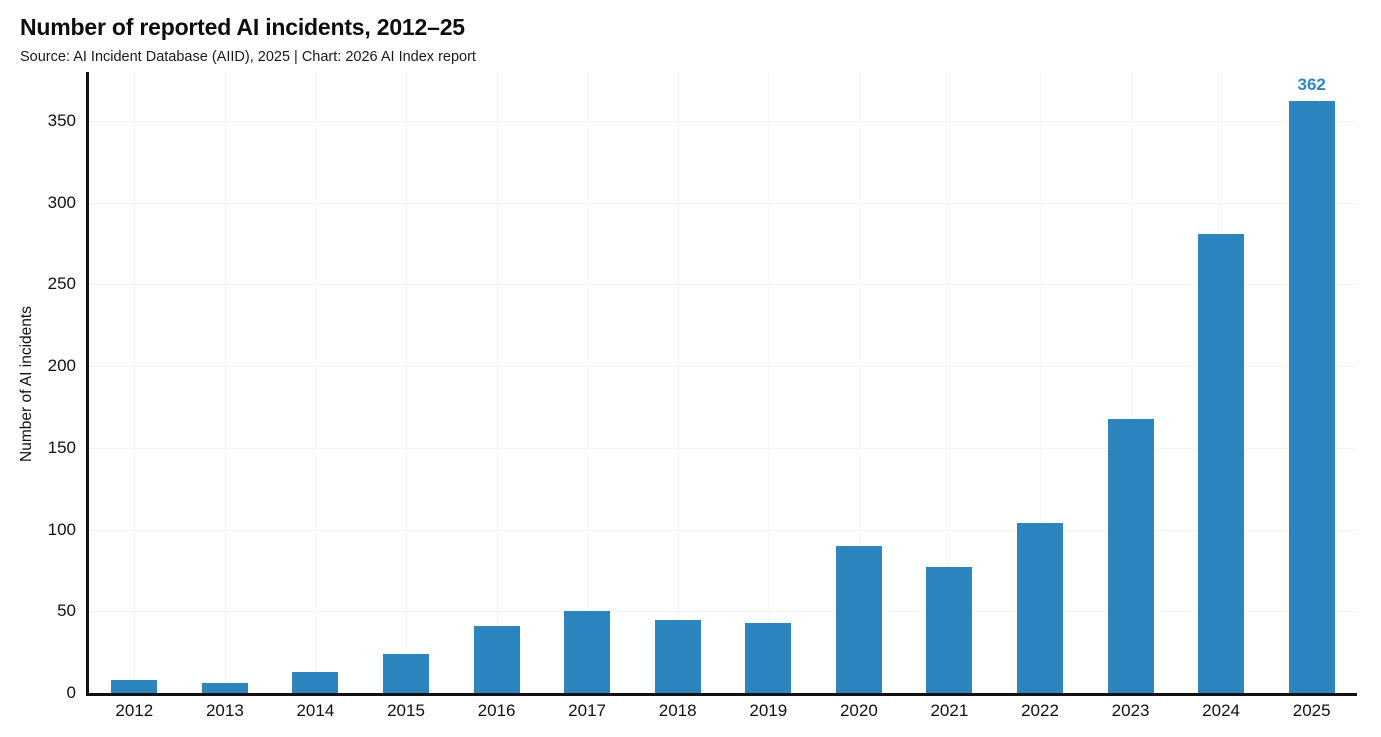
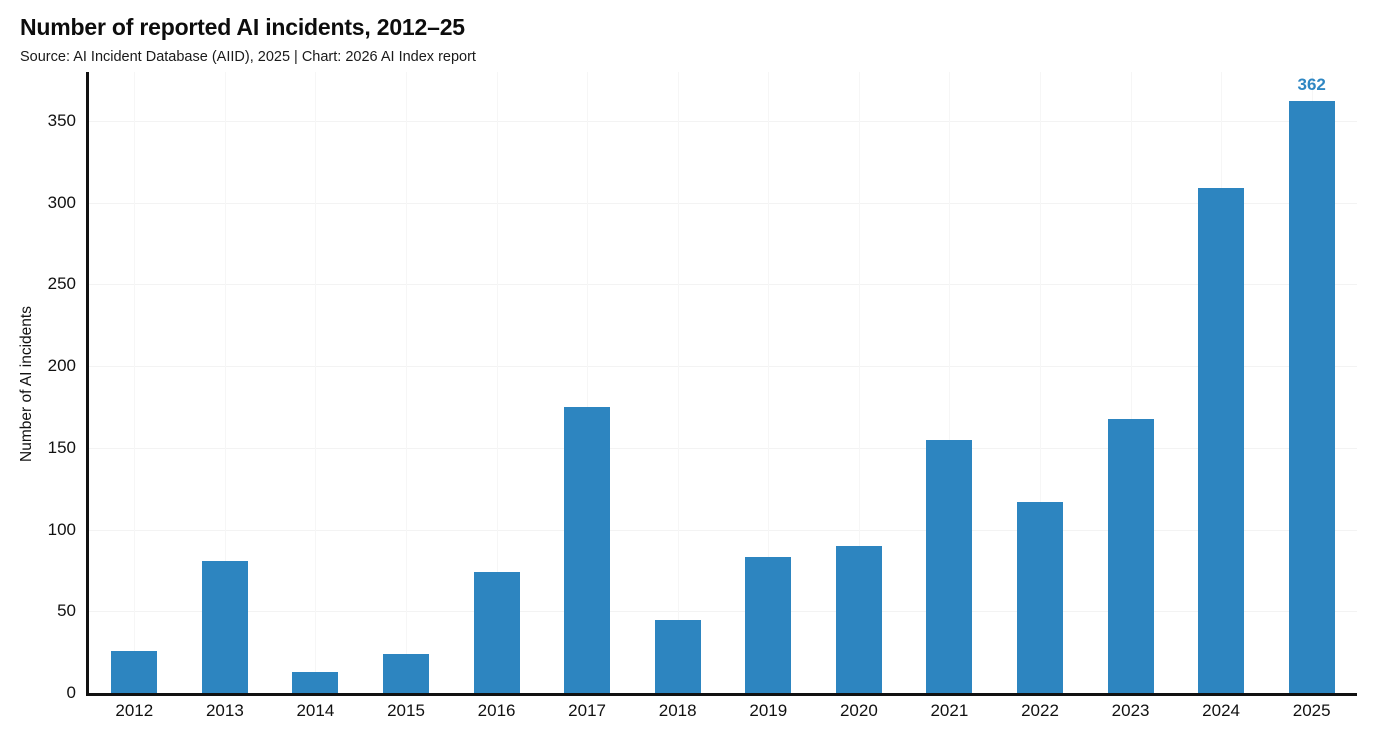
2012: 8 -> 26
2013: 6 -> 81
2016: 41 -> 74
2017: 50 -> 175
2019: 43 -> 83
2021: 77 -> 155
2022: 104 -> 117
2024: 281 -> 309
